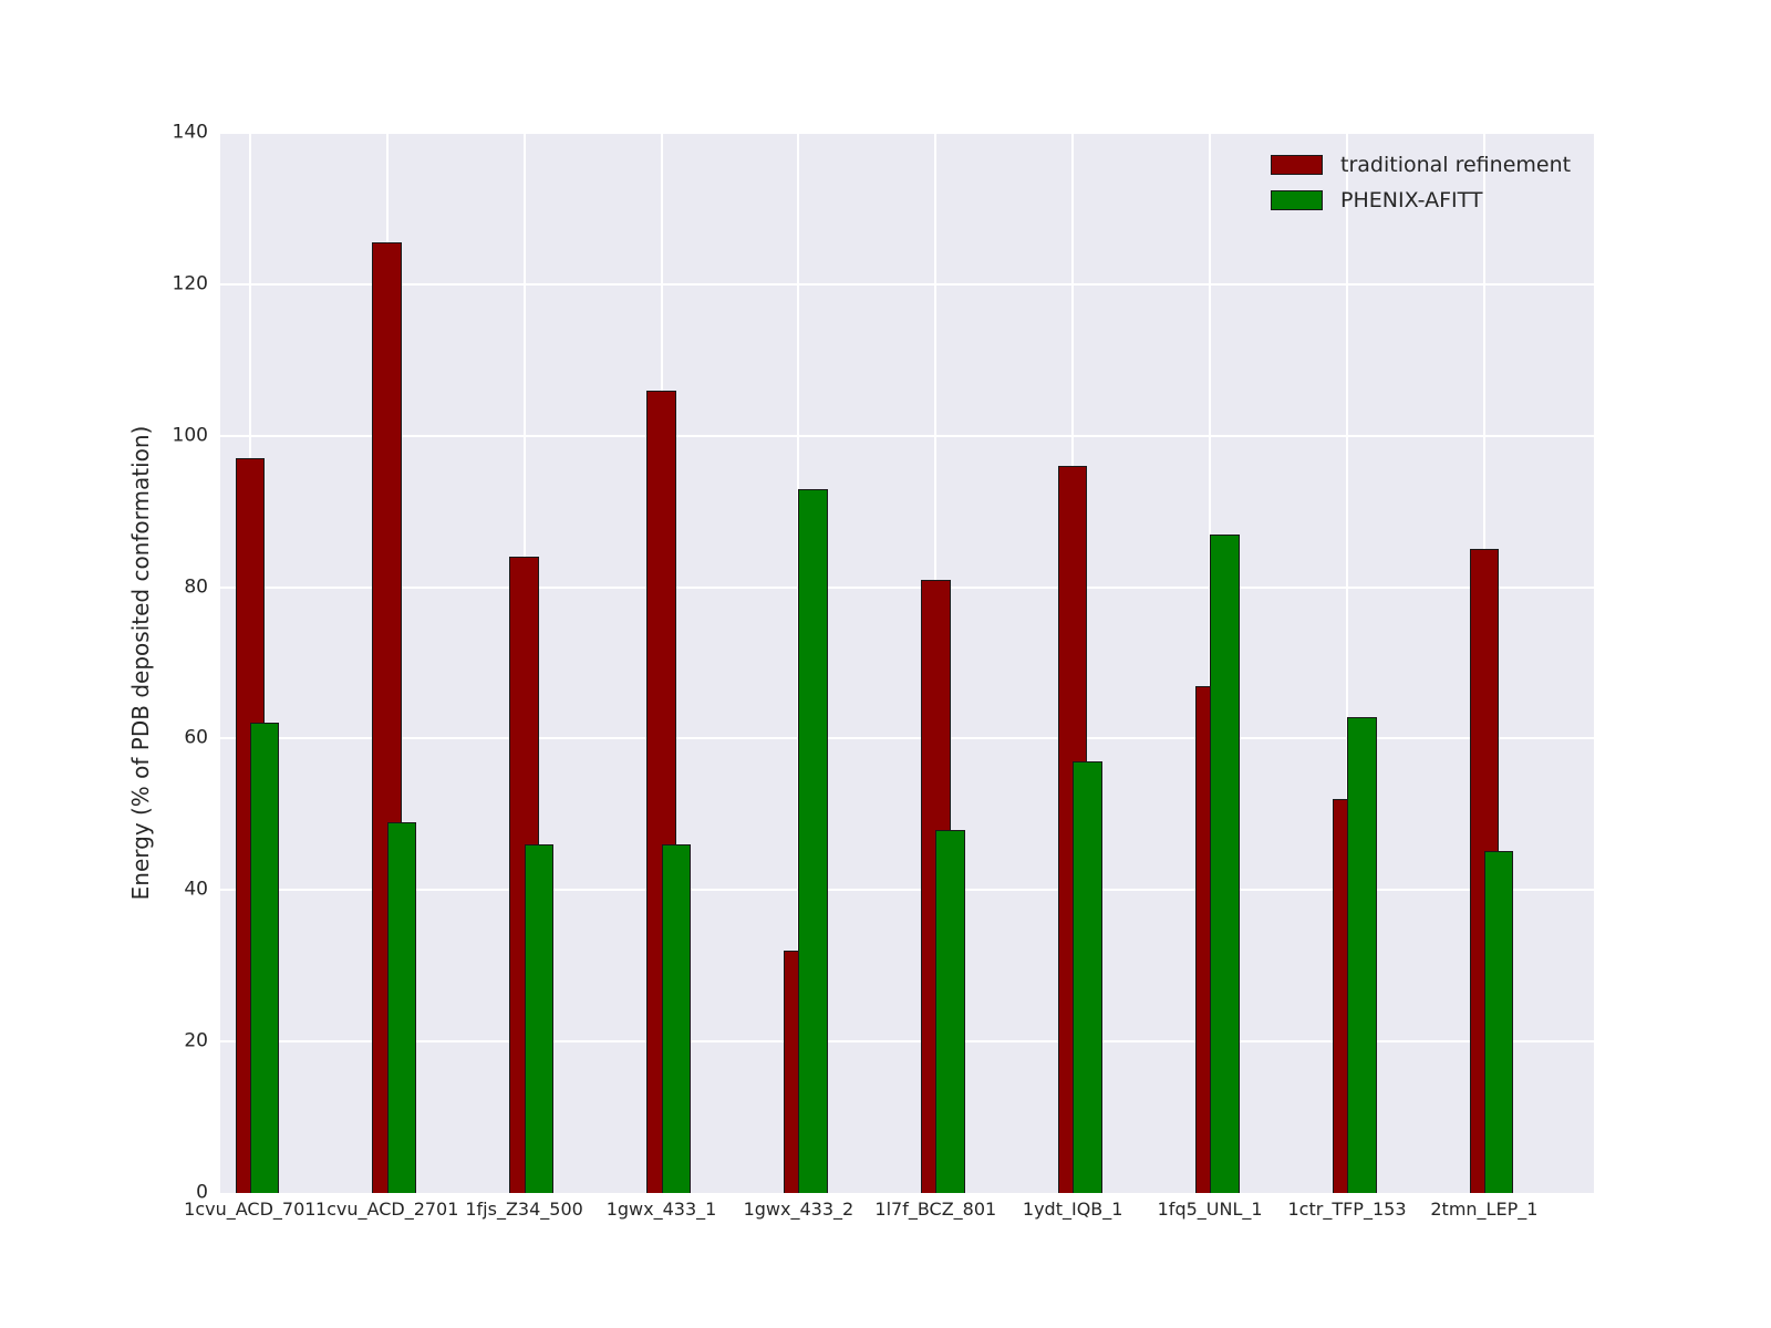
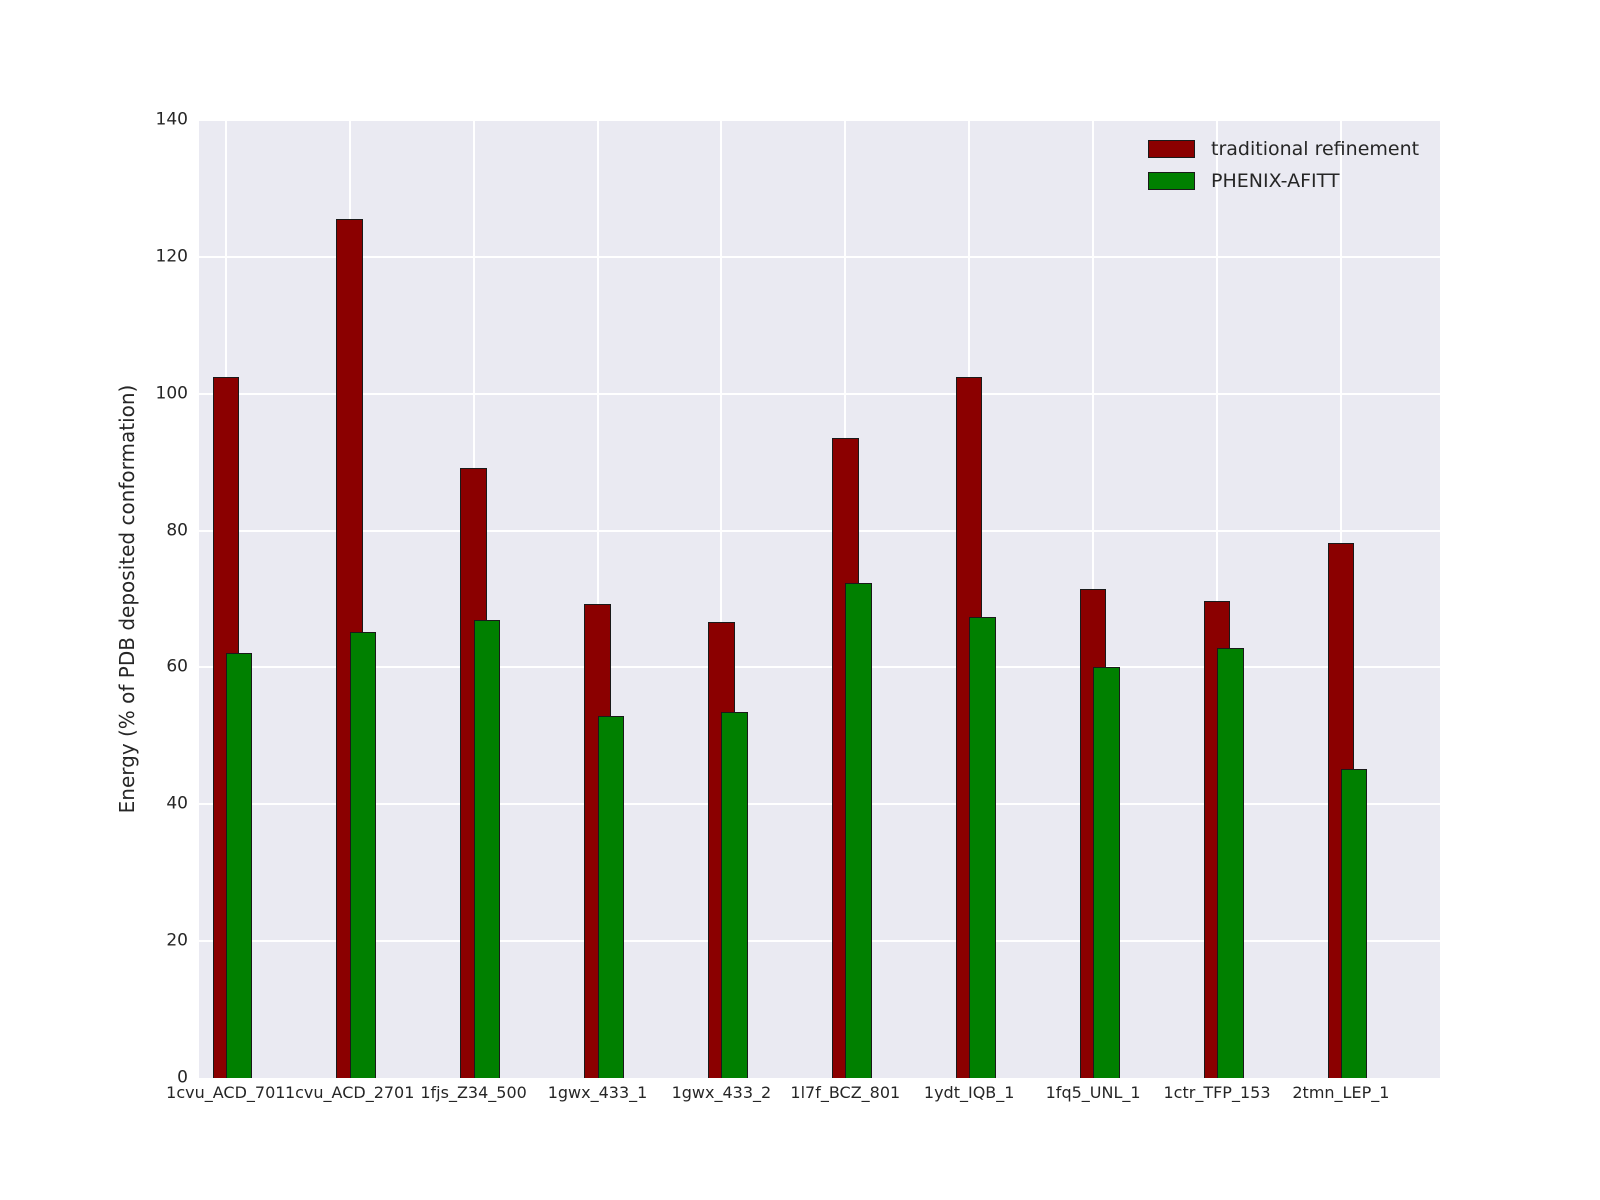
traditional refinement/1cvu_ACD_701: 97 -> 102
PHENIX-AFITT/1cvu_ACD_2701: 49 -> 65
traditional refinement/1fjs_Z34_500: 84 -> 89
PHENIX-AFITT/1fjs_Z34_500: 46 -> 67
traditional refinement/1gwx_433_1: 106 -> 69
PHENIX-AFITT/1gwx_433_1: 46 -> 53
traditional refinement/1gwx_433_2: 32 -> 67
PHENIX-AFITT/1gwx_433_2: 93 -> 54
traditional refinement/1l7f_BCZ_801: 81 -> 94
PHENIX-AFITT/1l7f_BCZ_801: 48 -> 72
traditional refinement/1ydt_IQB_1: 96 -> 102
PHENIX-AFITT/1ydt_IQB_1: 57 -> 67
traditional refinement/1fq5_UNL_1: 67 -> 72
PHENIX-AFITT/1fq5_UNL_1: 87 -> 60
traditional refinement/1ctr_TFP_153: 52 -> 70
traditional refinement/2tmn_LEP_1: 85 -> 78
